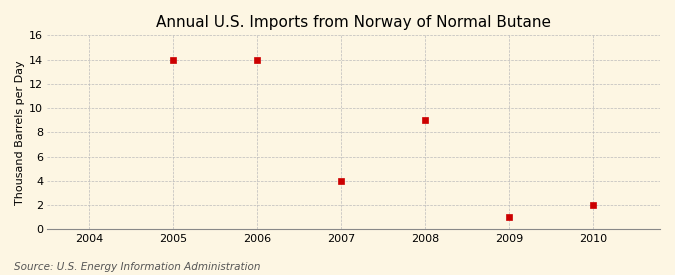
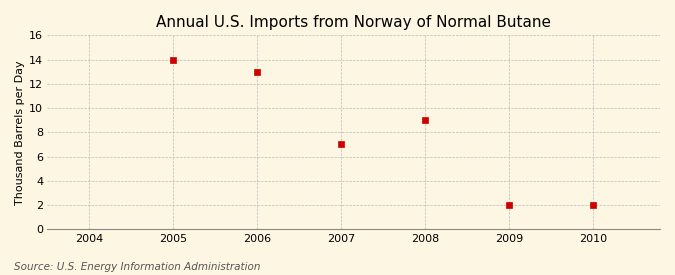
2006: 14 -> 13
2007: 4 -> 7
2009: 1 -> 2
